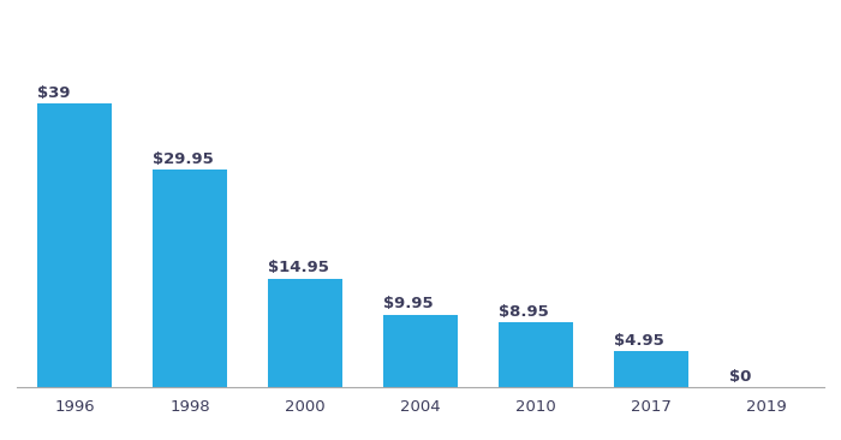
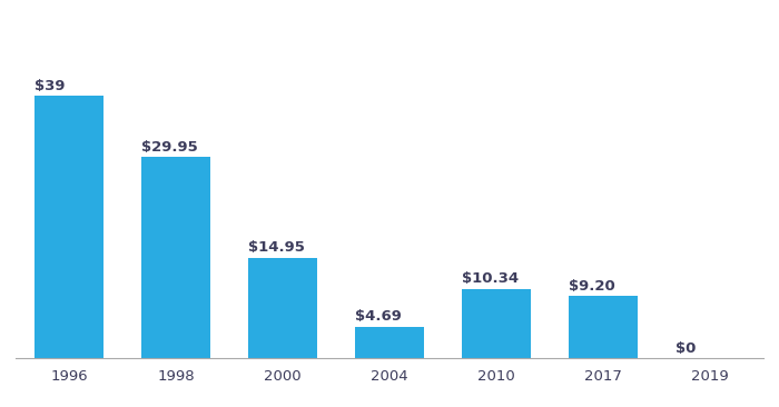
2004: $9.95 -> $4.69
2010: $8.95 -> $10.34
2017: $4.95 -> $9.20
